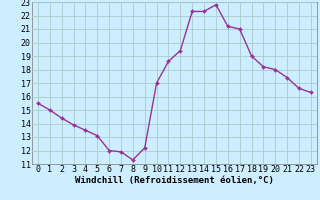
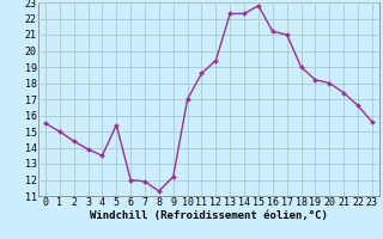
5: 13.1 -> 15.4
23: 16.3 -> 15.6
